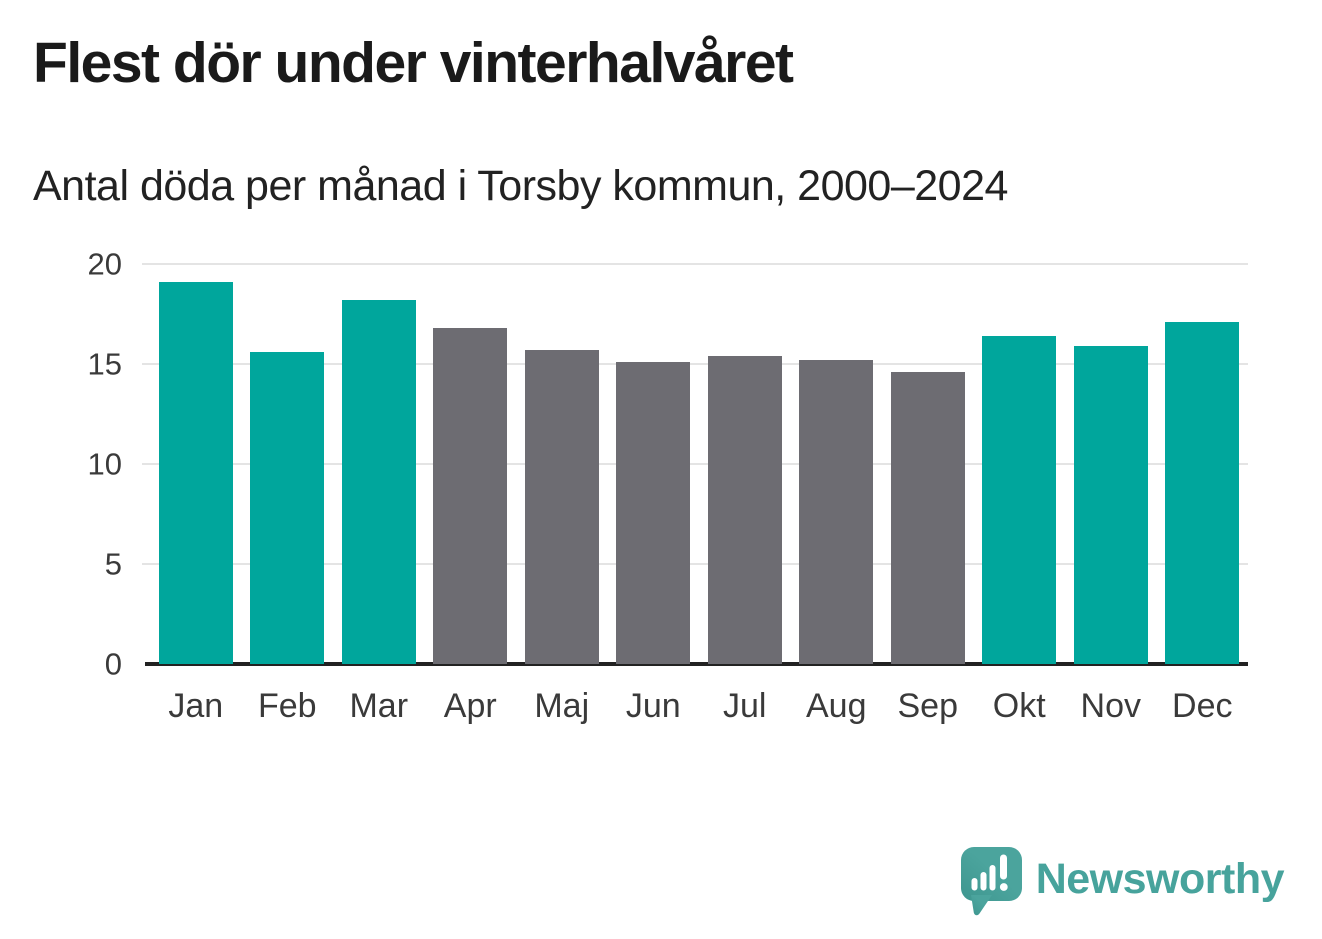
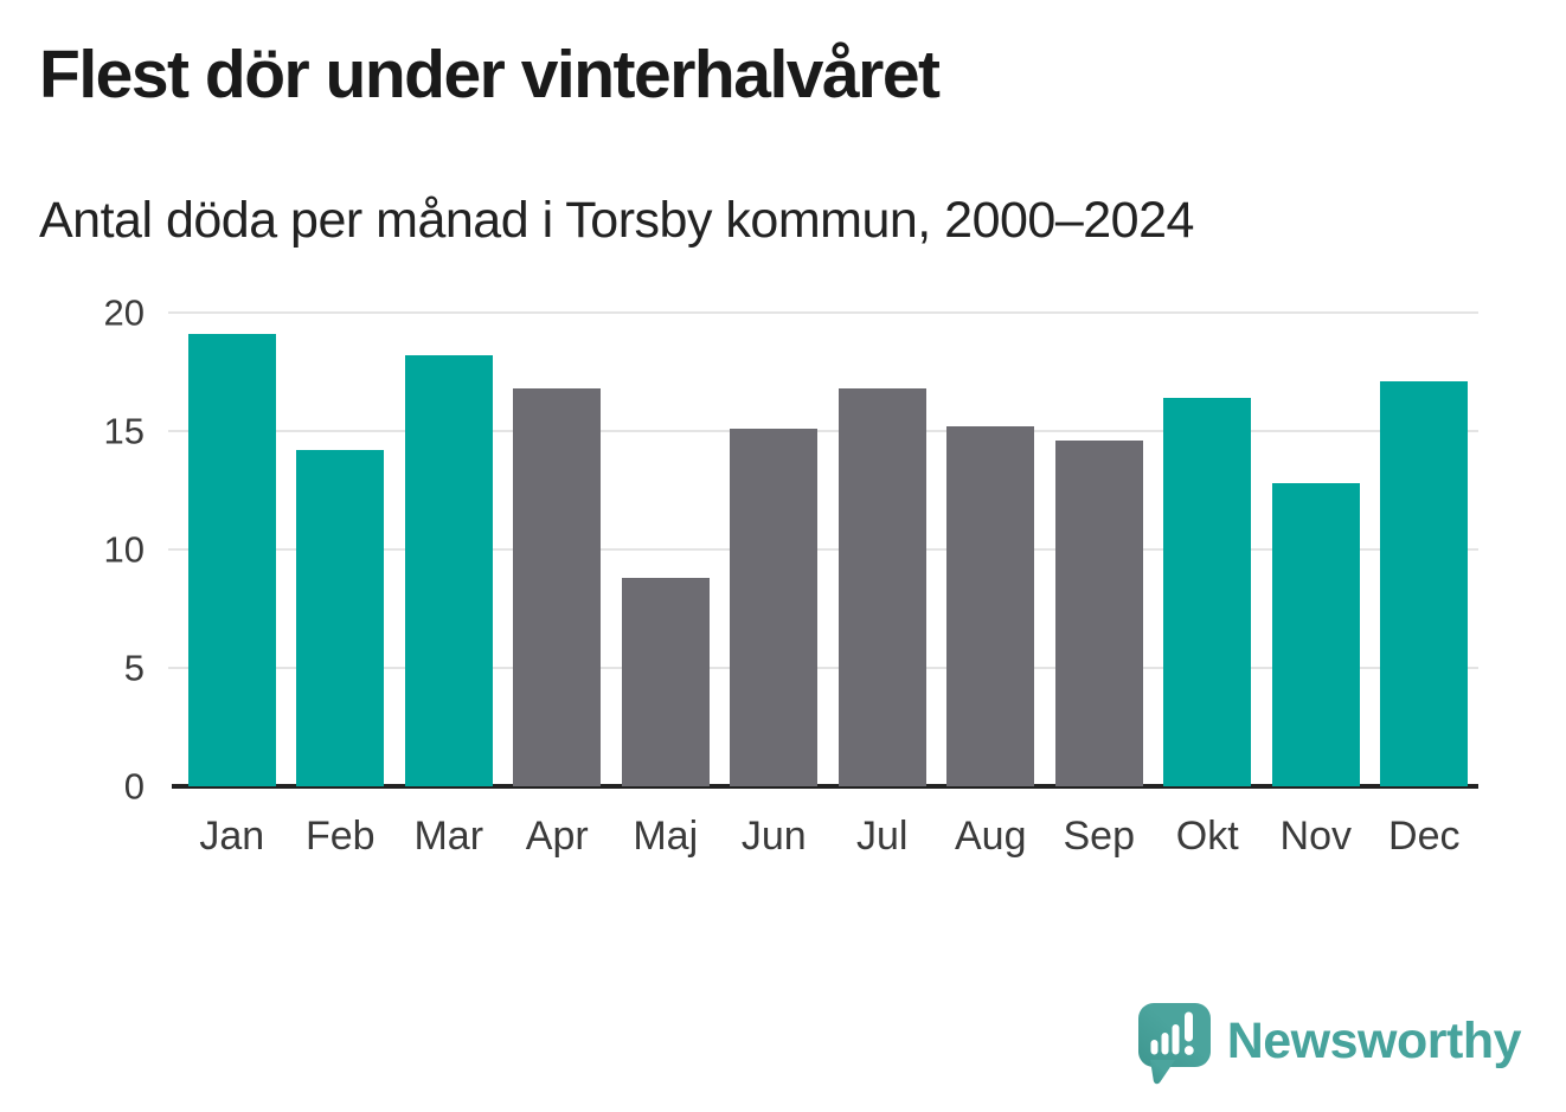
Feb: 15.6 -> 14.2
Maj: 15.7 -> 8.8
Jul: 15.4 -> 16.8
Nov: 15.9 -> 12.8
